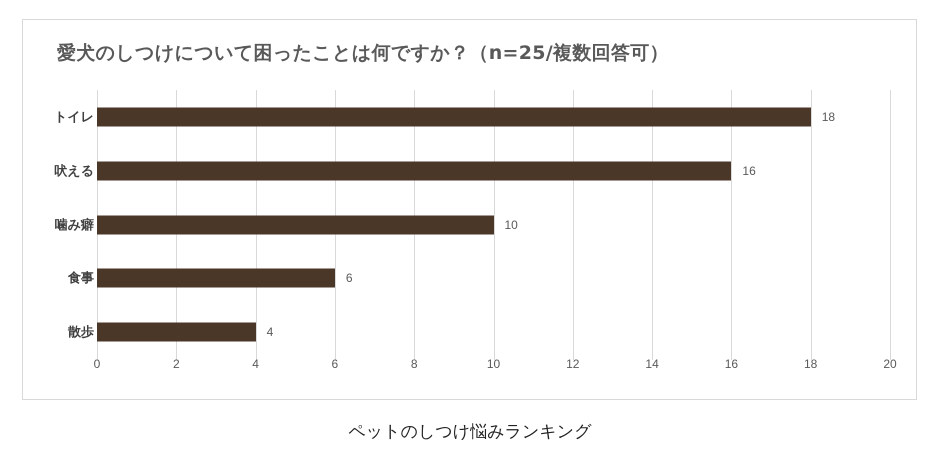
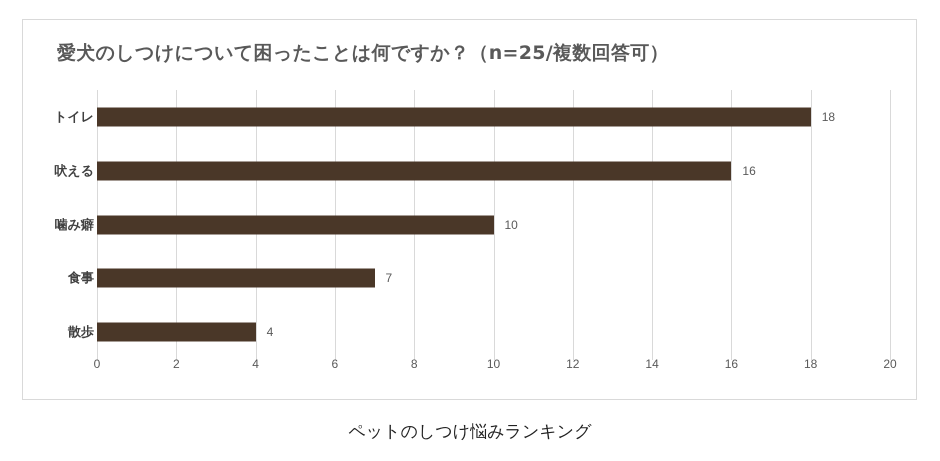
食事: 6 -> 7
